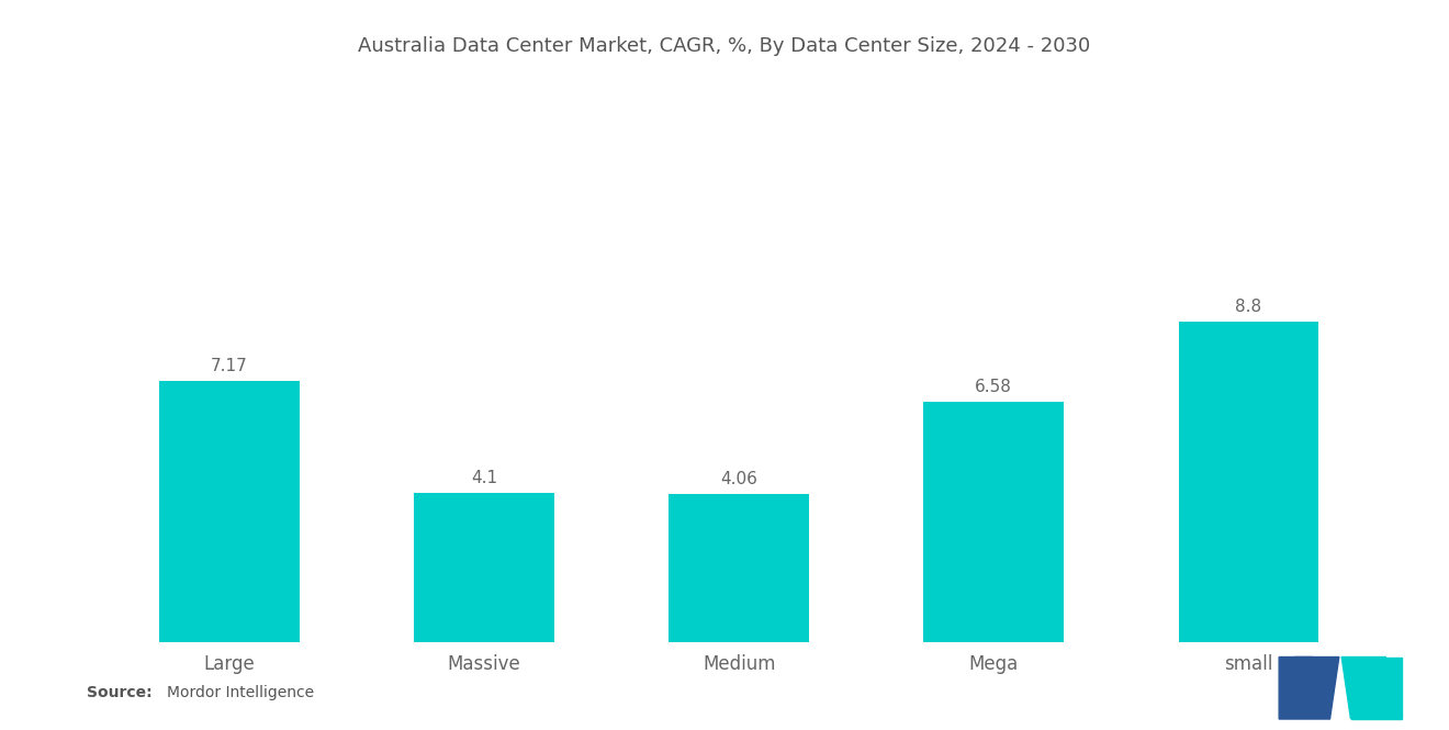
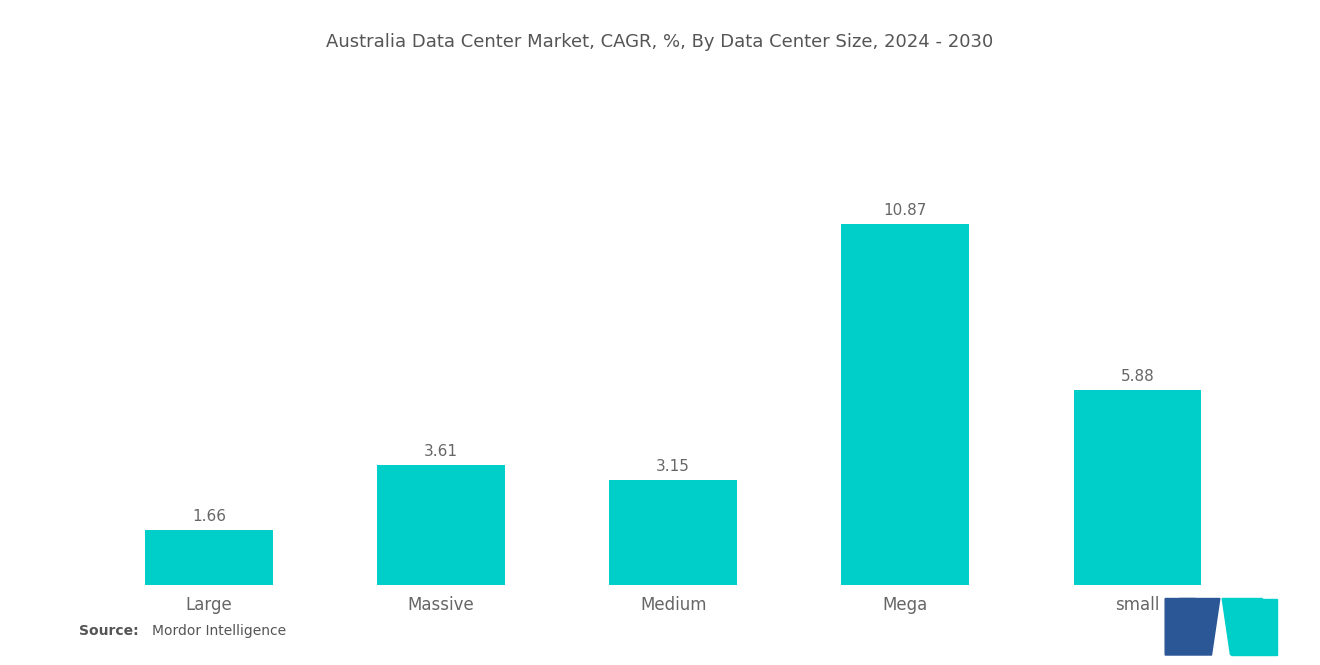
Large: 7.17 -> 1.66
Massive: 4.1 -> 3.61
Medium: 4.06 -> 3.15
Mega: 6.58 -> 10.87
small: 8.8 -> 5.88
